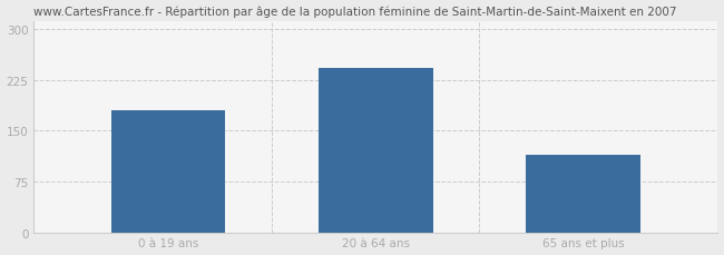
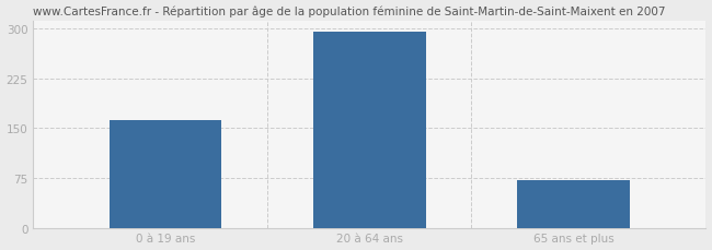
0 à 19 ans: 180 -> 162
20 à 64 ans: 242 -> 295
65 ans et plus: 114 -> 72
